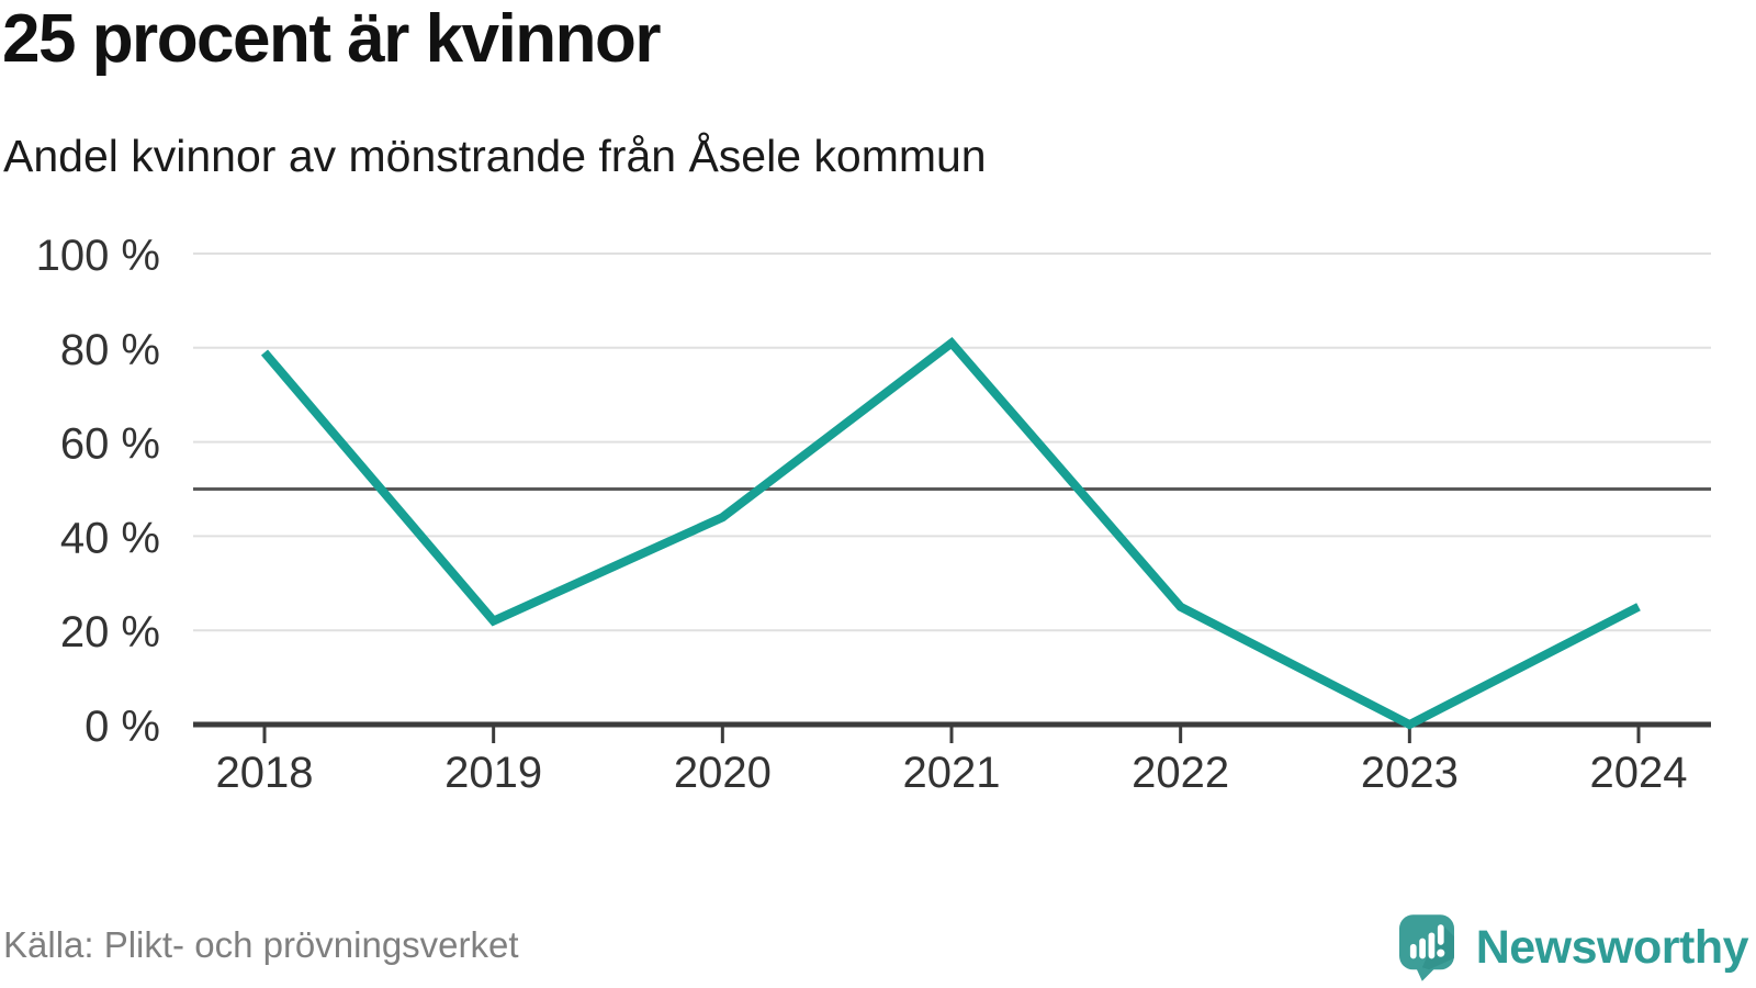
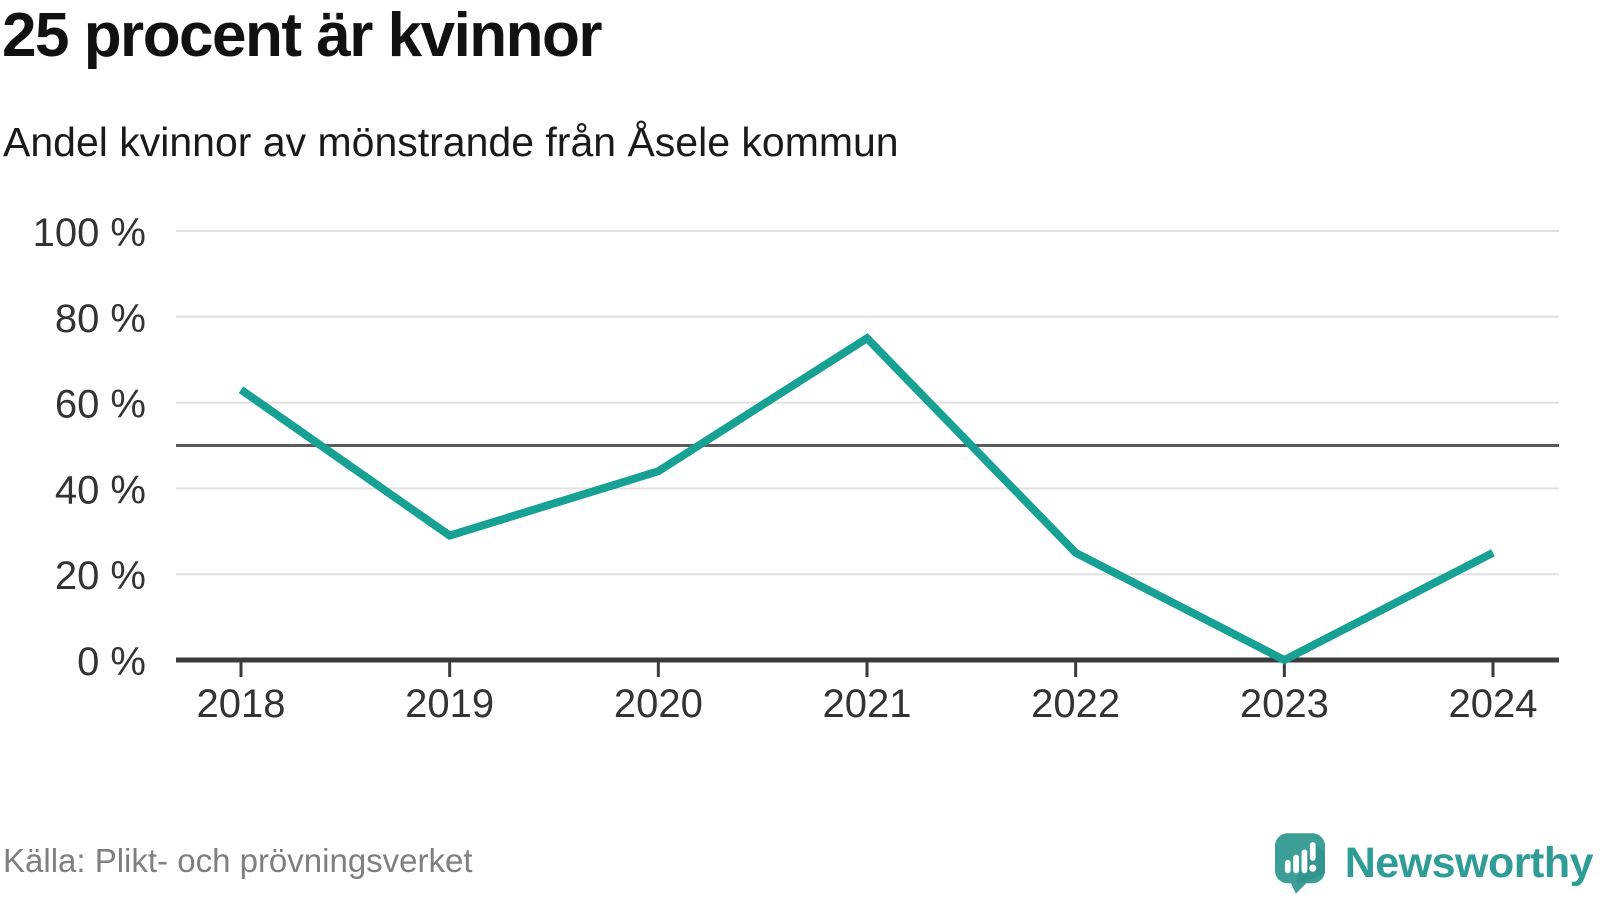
2018: 79% -> 63%
2019: 22% -> 29%
2021: 81% -> 75%
